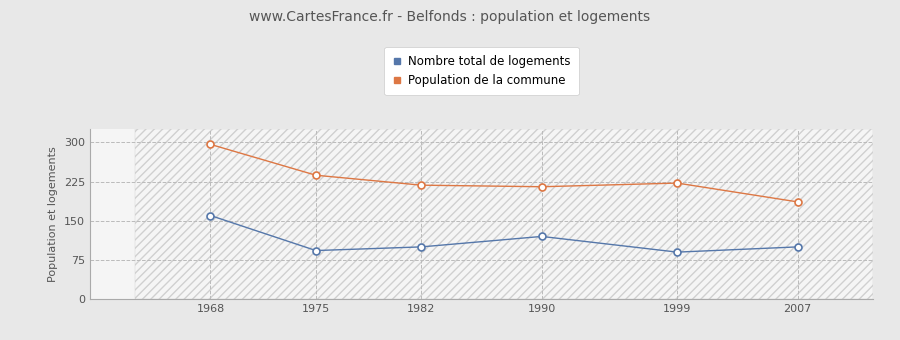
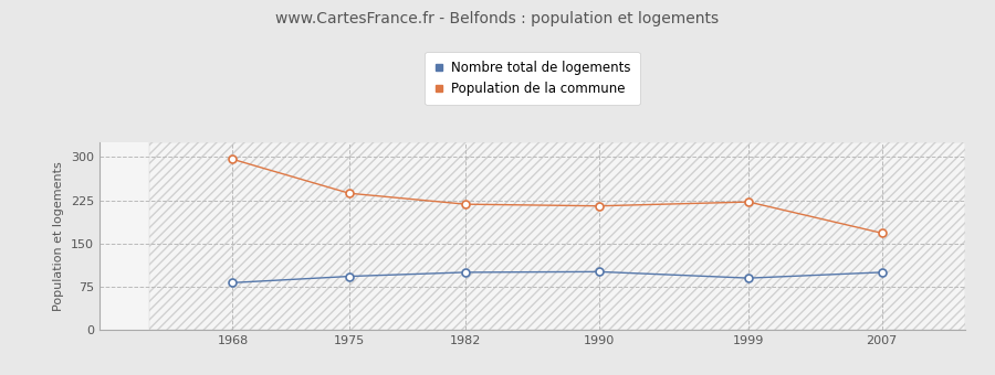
Nombre total de logements/1968: 160 -> 82
Nombre total de logements/1990: 120 -> 101
Population de la commune/2007: 186 -> 168
